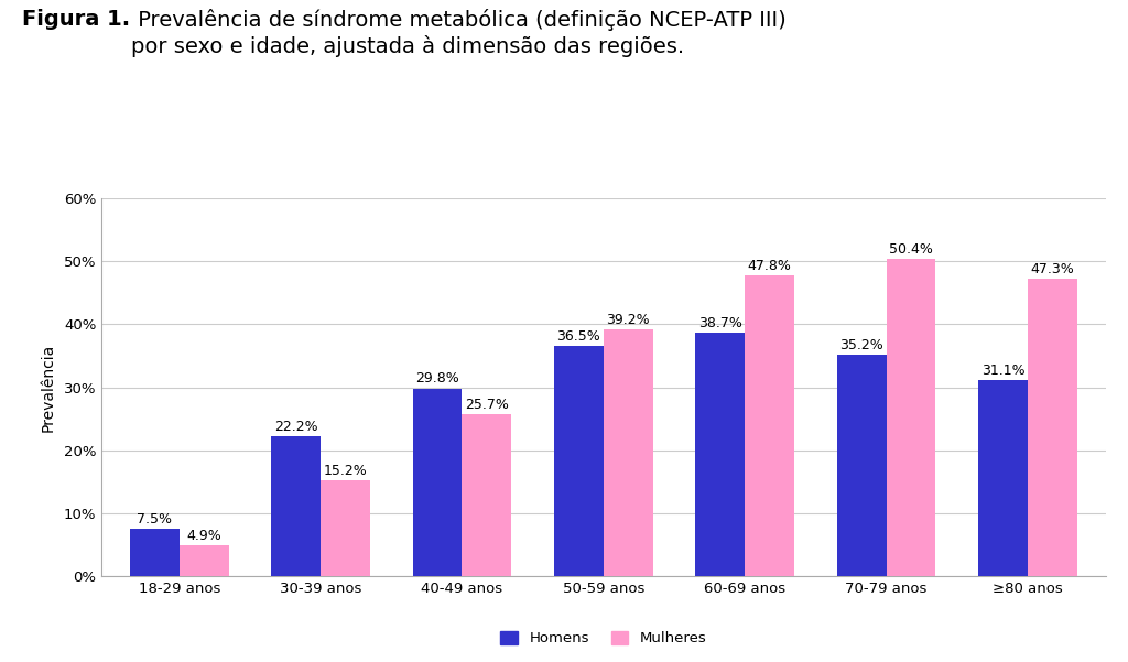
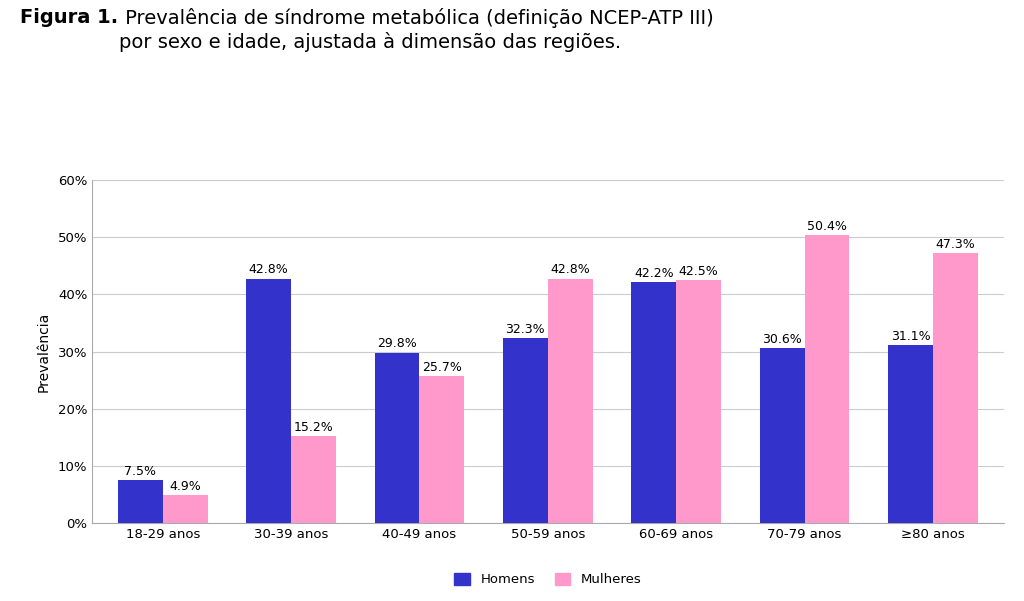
Homens/30-39 anos: 22.2% -> 42.8%
Homens/50-59 anos: 36.5% -> 32.3%
Mulheres/50-59 anos: 39.2% -> 42.8%
Homens/60-69 anos: 38.7% -> 42.2%
Mulheres/60-69 anos: 47.8% -> 42.5%
Homens/70-79 anos: 35.2% -> 30.6%
